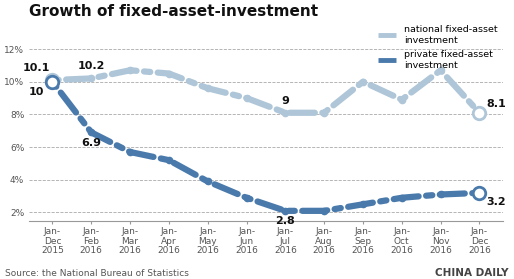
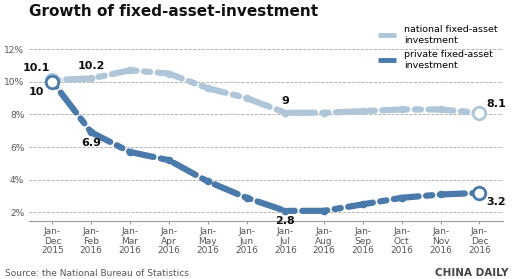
national fixed-asset investment/Jan- Sep 2016: 10.0% -> 8.2%
national fixed-asset investment/Jan- Oct 2016: 8.9% -> 8.3%
national fixed-asset investment/Jan- Nov 2016: 10.7% -> 8.3%
